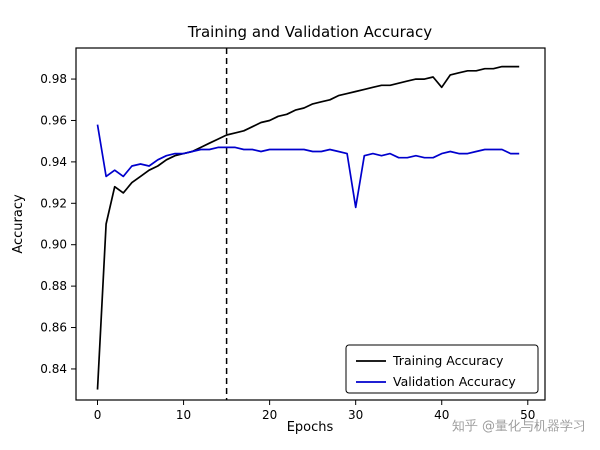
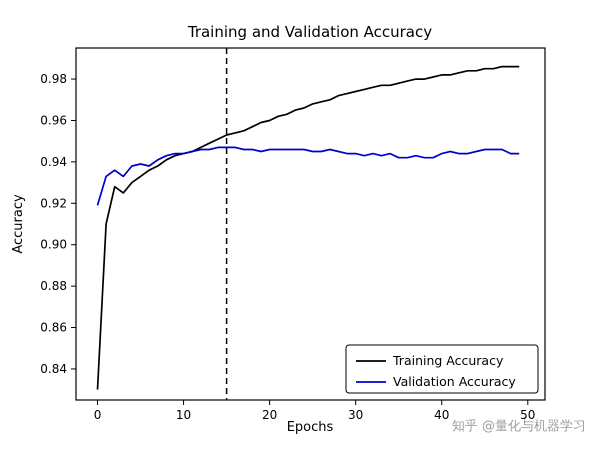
Validation Accuracy/0: 0.958 -> 0.919
Validation Accuracy/30: 0.918 -> 0.944
Training Accuracy/40: 0.976 -> 0.982
